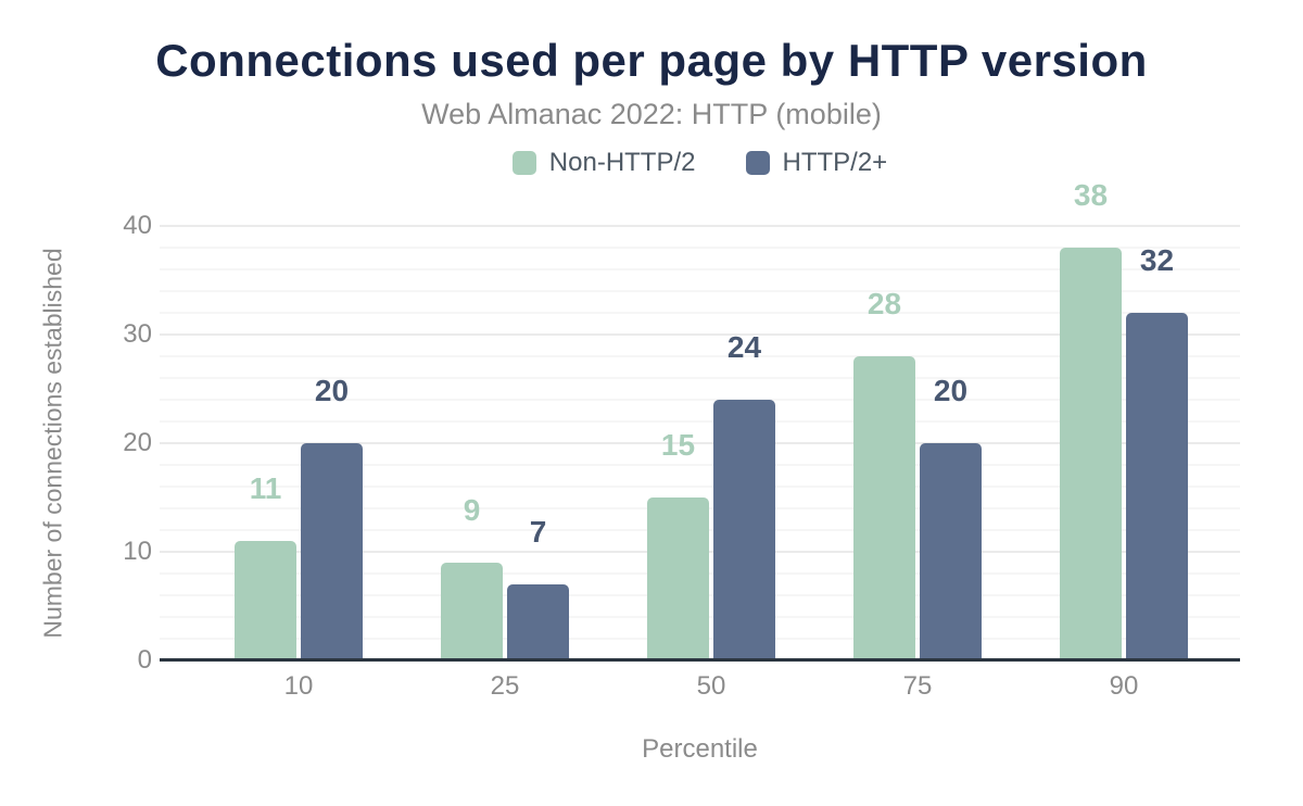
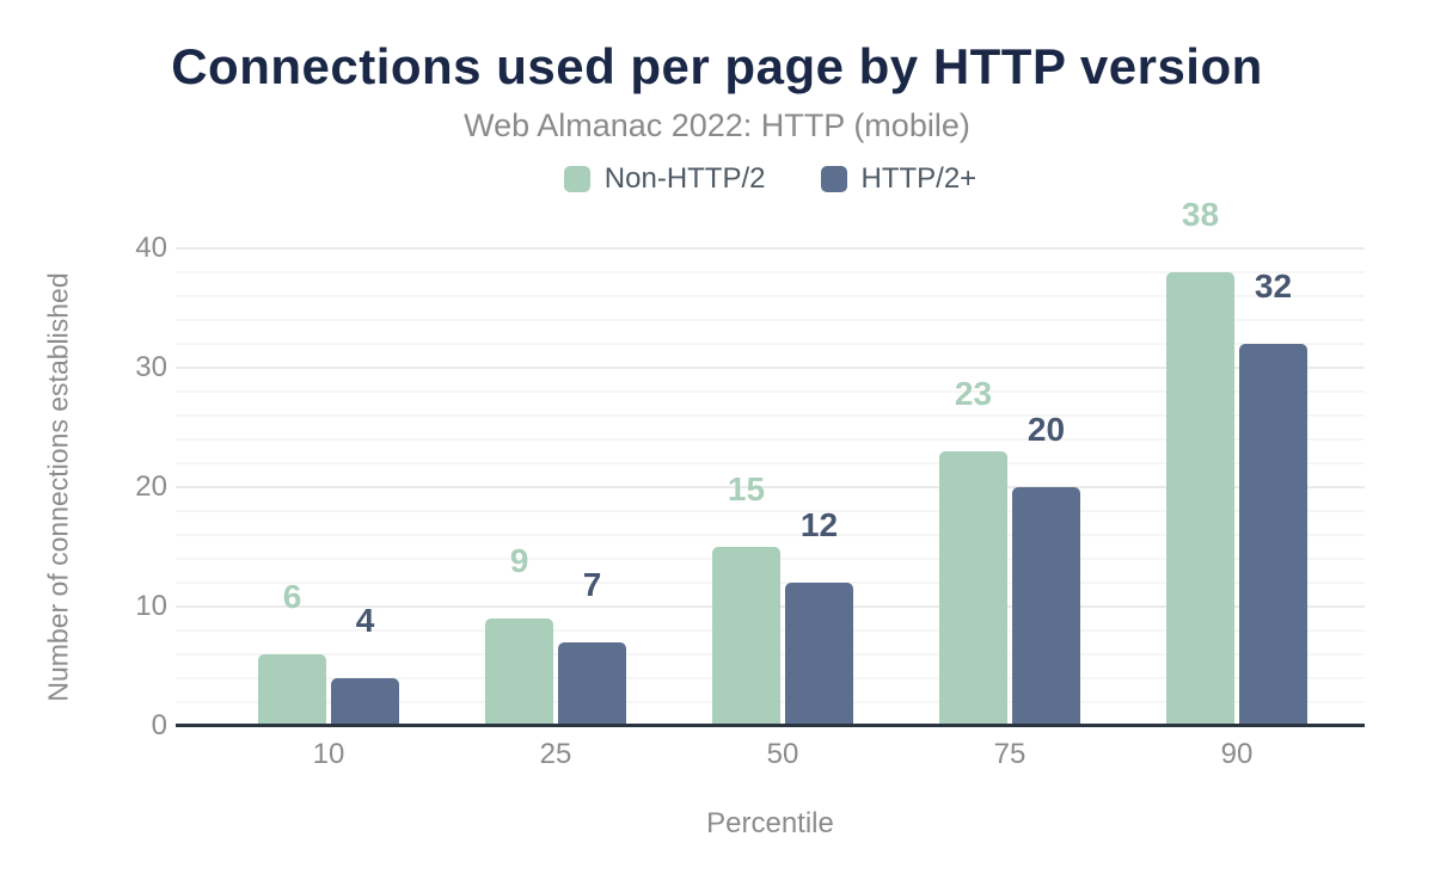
Non-HTTP/2/10: 11 -> 6
HTTP/2+/10: 20 -> 4
HTTP/2+/50: 24 -> 12
Non-HTTP/2/75: 28 -> 23
